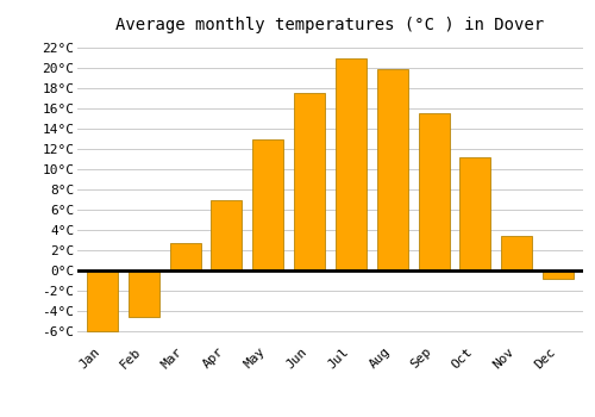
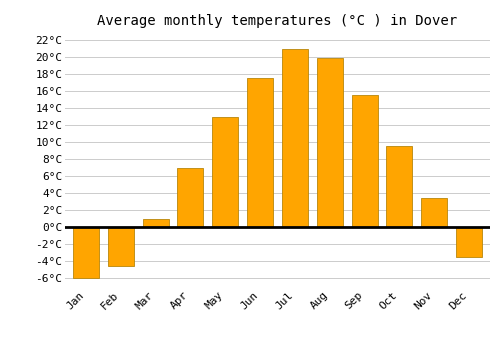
Mar: 2.8°C -> 1.0°C
Oct: 11.2°C -> 9.5°C
Dec: -0.8°C -> -3.5°C
